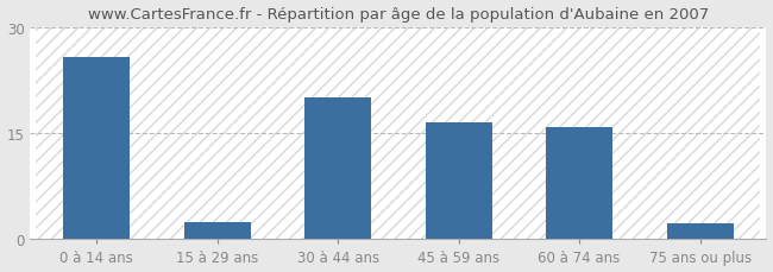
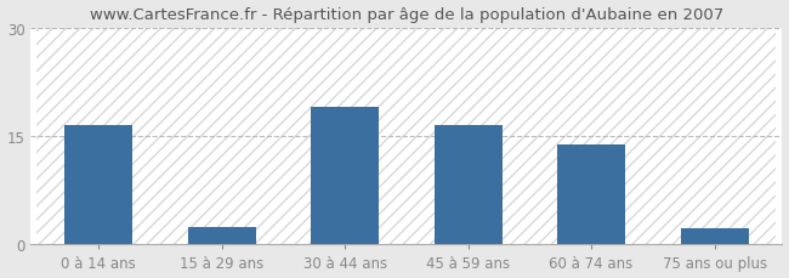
0 à 14 ans: 25.8 -> 16.5
30 à 44 ans: 20.0 -> 19.0
60 à 74 ans: 15.8 -> 13.9
